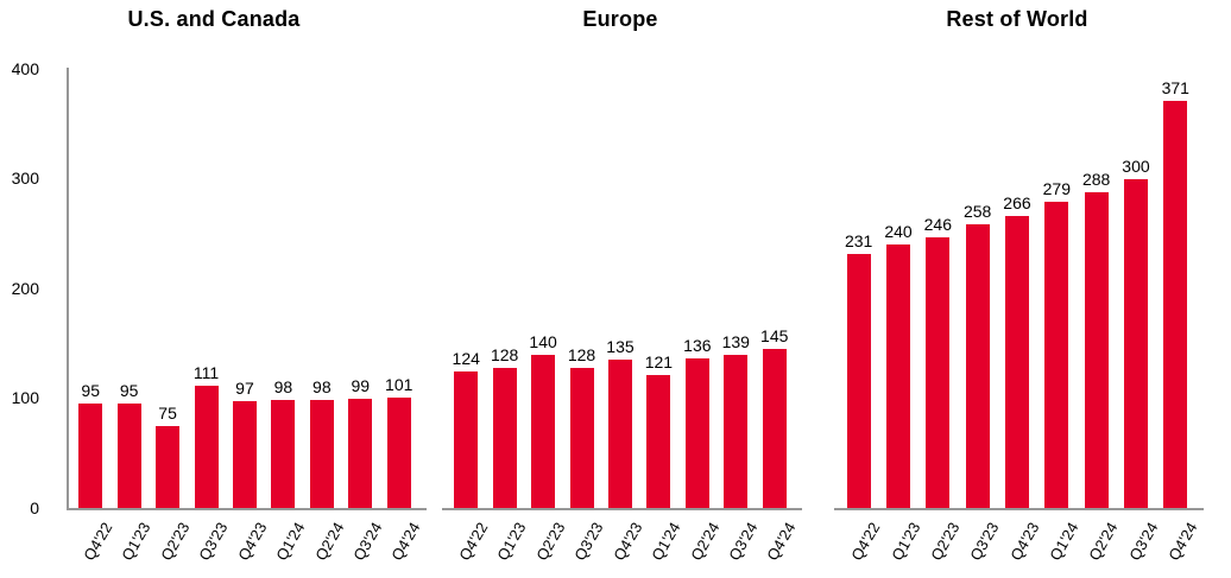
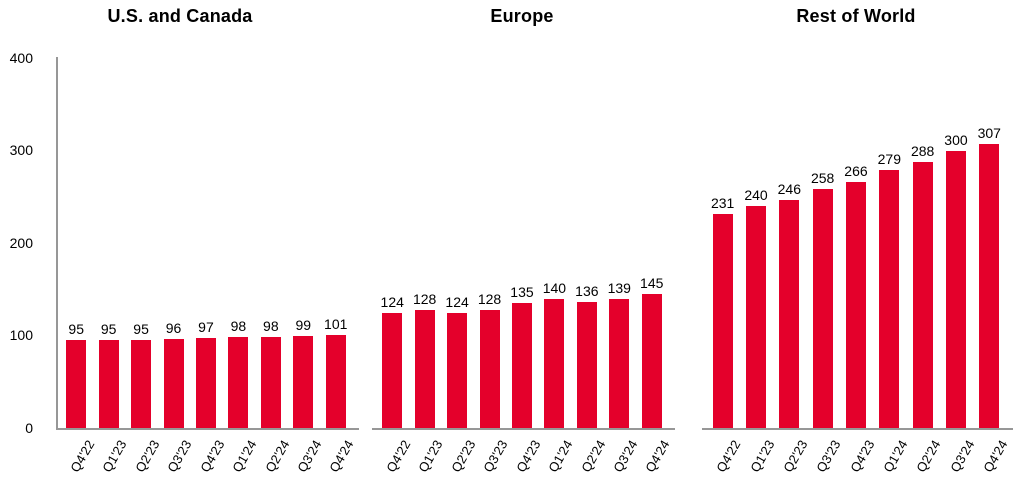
U.S. and Canada/Q2'23: 75 -> 95
U.S. and Canada/Q3'23: 111 -> 96
Europe/Q2'23: 140 -> 124
Europe/Q1'24: 121 -> 140
Rest of World/Q4'24: 371 -> 307
